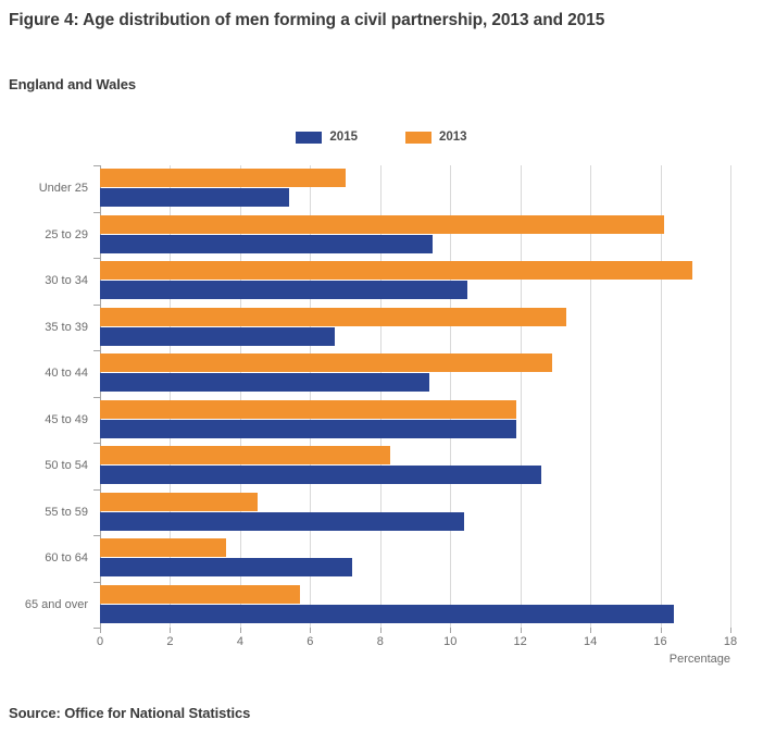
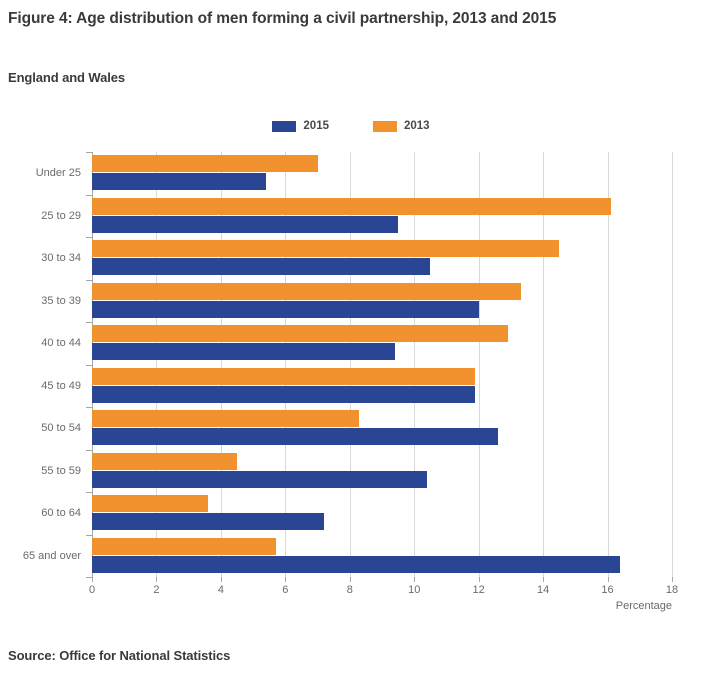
2013/30 to 34: 16.9 -> 14.5
2015/35 to 39: 6.7 -> 12.0
